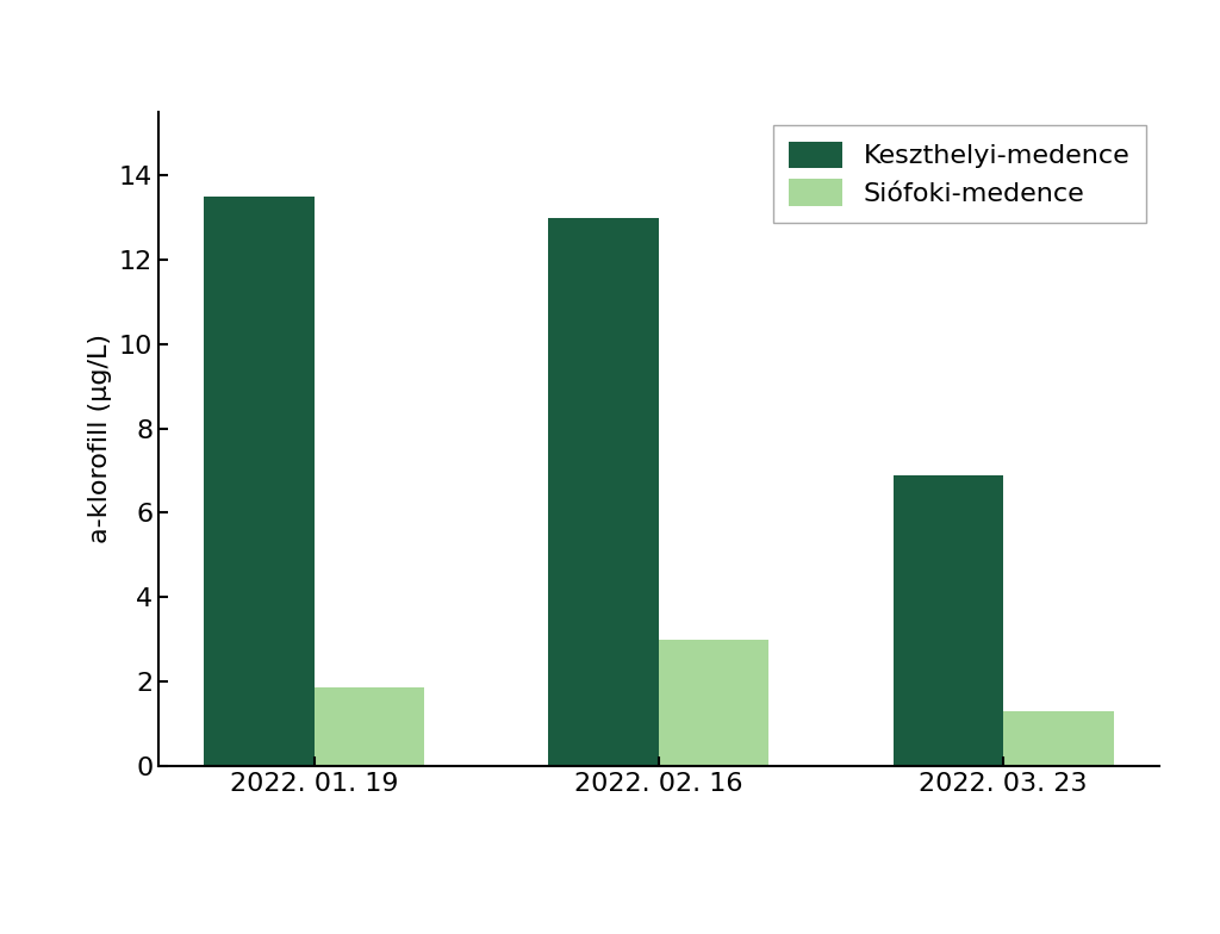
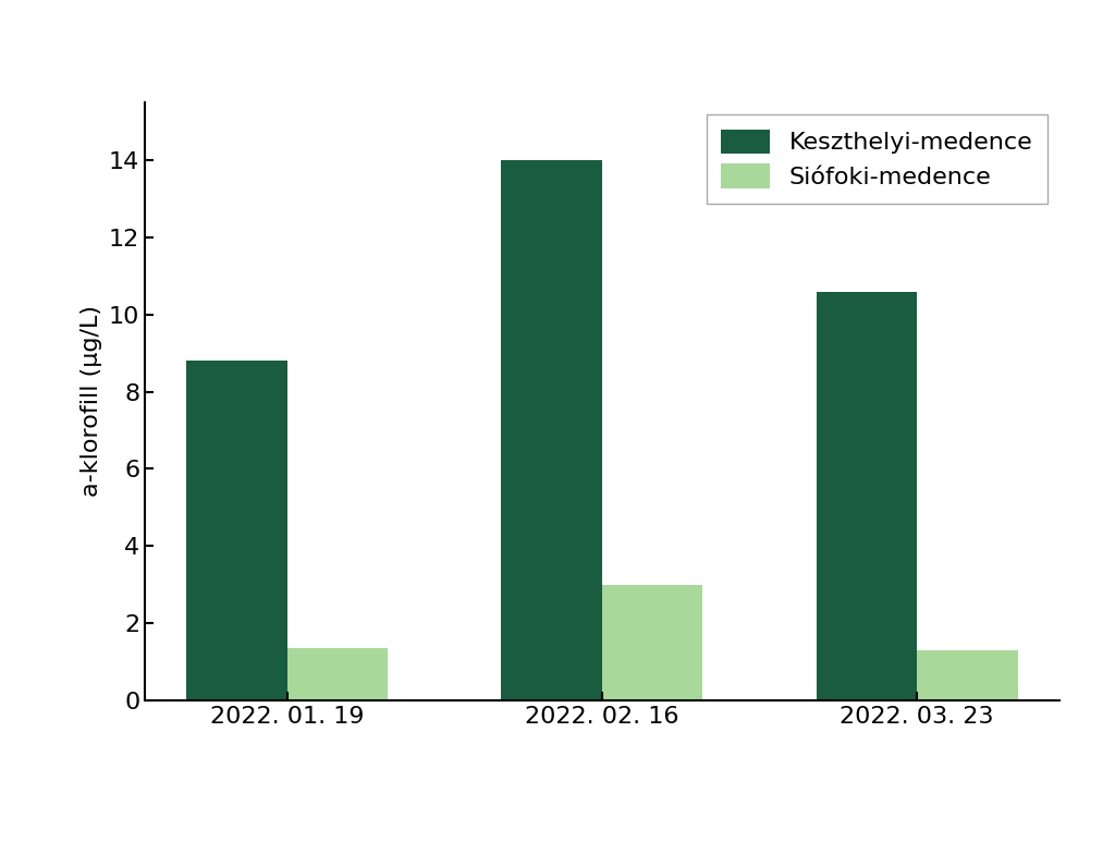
Keszthelyi-medence/2022. 01. 19: 13.5 -> 8.8
Siófoki-medence/2022. 01. 19: 1.85 -> 1.35
Keszthelyi-medence/2022. 02. 16: 13.0 -> 14.0
Keszthelyi-medence/2022. 03. 23: 6.9 -> 10.6
